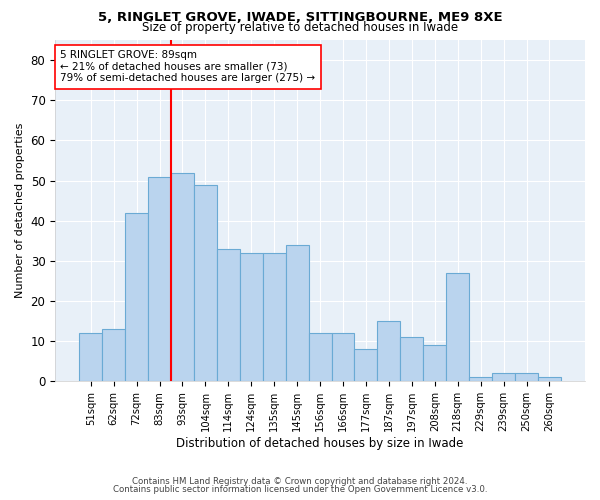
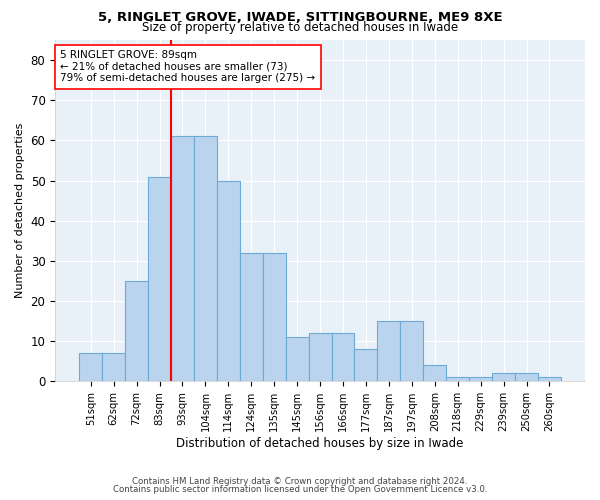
51sqm: 12 -> 7
62sqm: 13 -> 7
72sqm: 42 -> 25
93sqm: 52 -> 61
104sqm: 49 -> 61
114sqm: 33 -> 50
145sqm: 34 -> 11
197sqm: 11 -> 15
208sqm: 9 -> 4
218sqm: 27 -> 1
